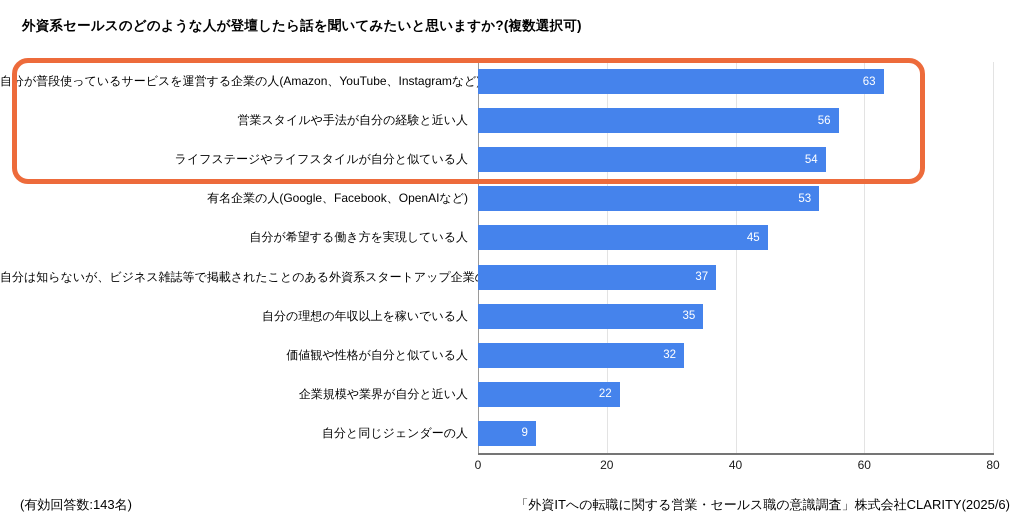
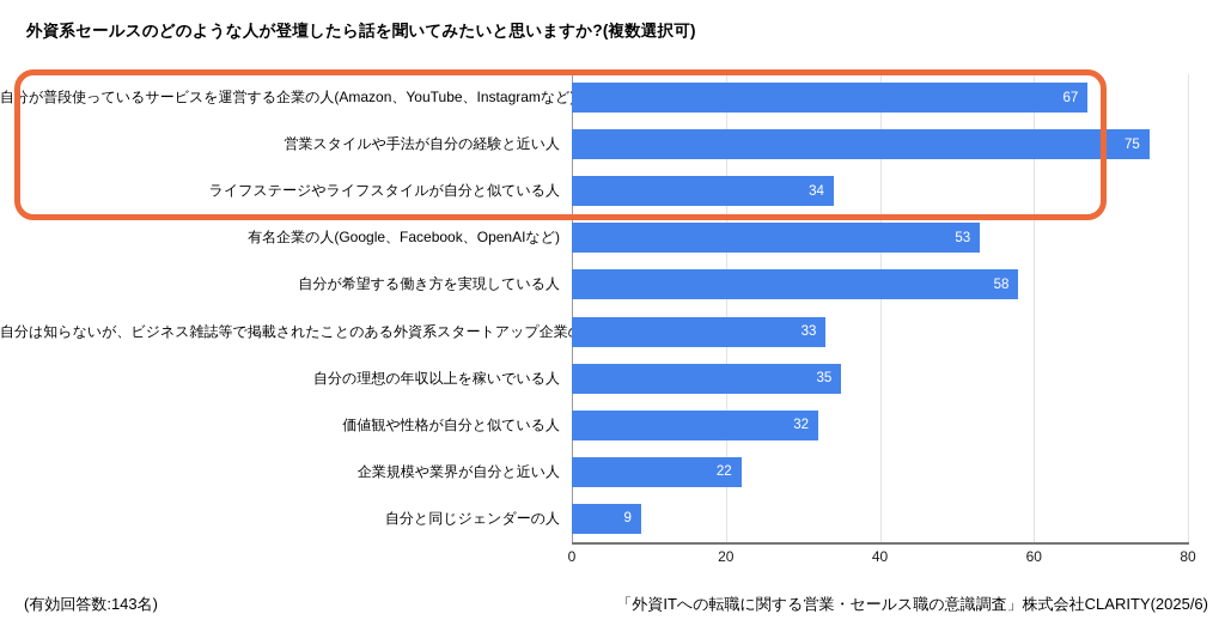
自分が普段使っているサービスを運営する企業の人(Amazon、YouTube、Instagramなど): 63 -> 67
営業スタイルや手法が自分の経験と近い人: 56 -> 75
ライフステージやライフスタイルが自分と似ている人: 54 -> 34
自分が希望する働き方を実現している人: 45 -> 58
自分は知らないが、ビジネス雑誌等で掲載されたことのある外資系スタートアップ企業の人: 37 -> 33
